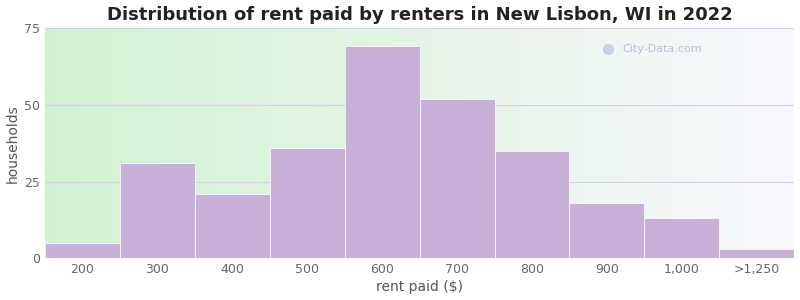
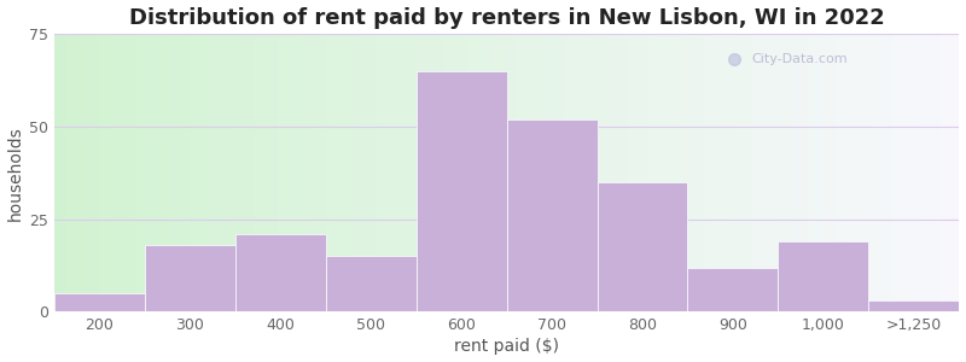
300: 31 -> 18
500: 36 -> 15
600: 69 -> 65
900: 18 -> 12
1,000: 13 -> 19
